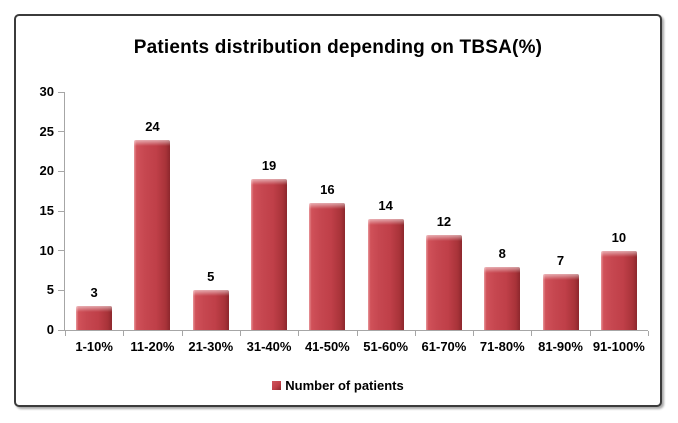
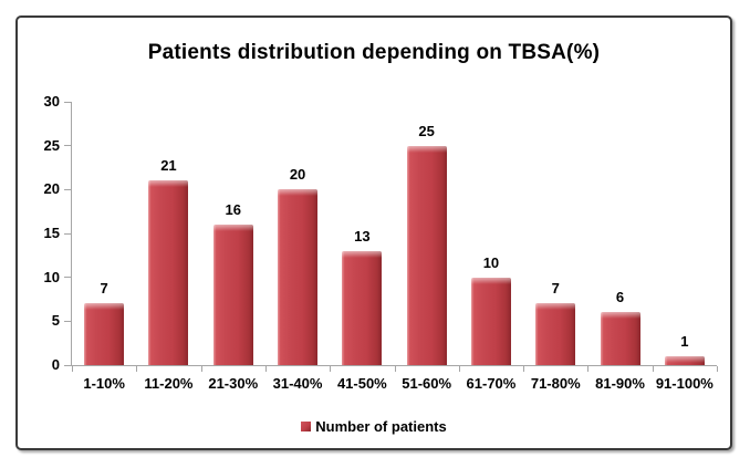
1-10%: 3 -> 7
11-20%: 24 -> 21
21-30%: 5 -> 16
31-40%: 19 -> 20
41-50%: 16 -> 13
51-60%: 14 -> 25
61-70%: 12 -> 10
71-80%: 8 -> 7
81-90%: 7 -> 6
91-100%: 10 -> 1
